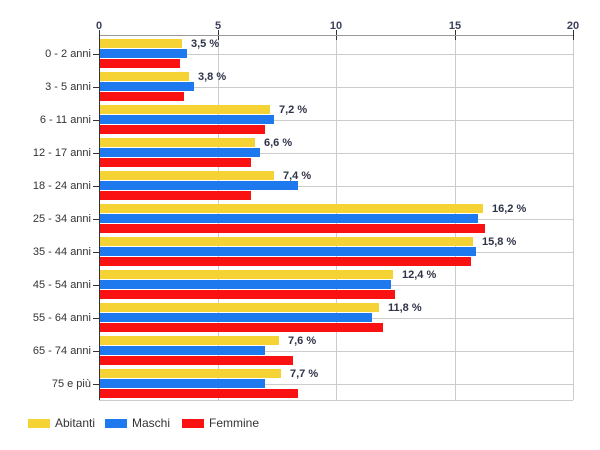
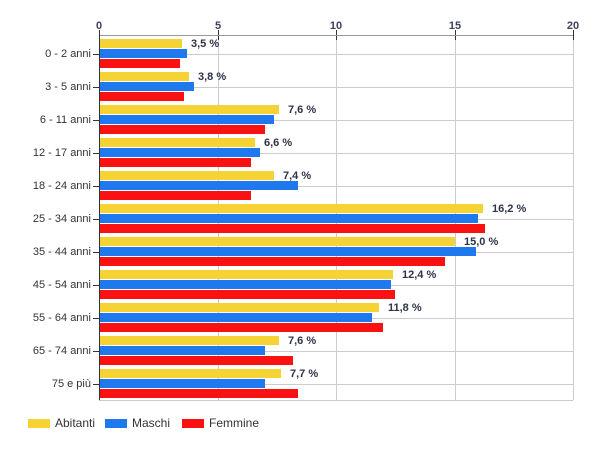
Abitanti/6 - 11 anni: 7,2 -> 7,6
Abitanti/35 - 44 anni: 15,8 -> 15,0
Femmine/35 - 44 anni: 15.7 -> 14.6
